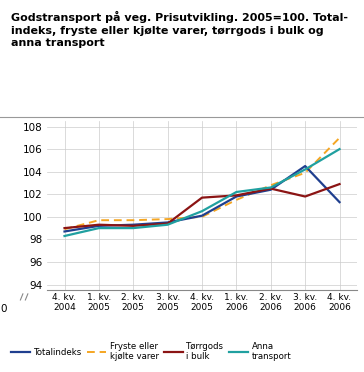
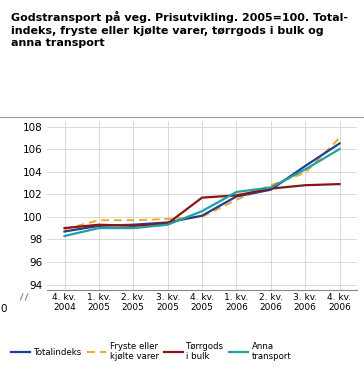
Tørrgods i bulk/3. kv. 2006: 101.8 -> 102.8
Totalindeks/4. kv. 2006: 101.3 -> 106.5
